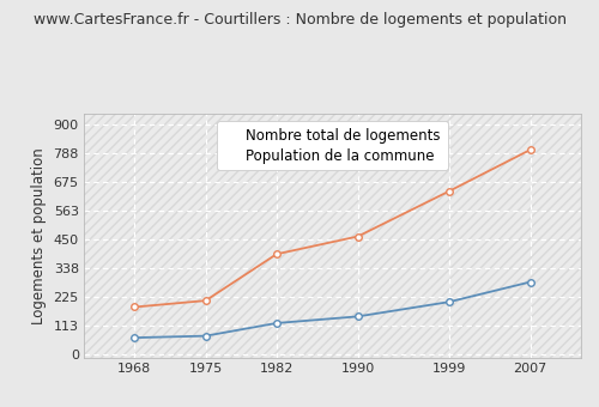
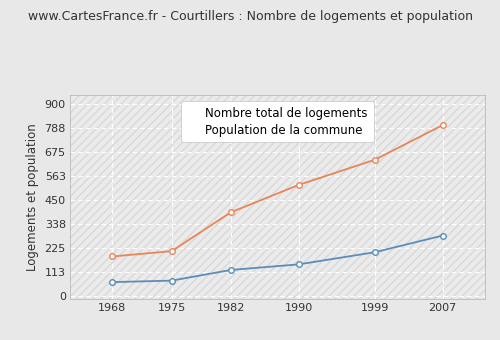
Population de la commune/1990: 461 -> 520
